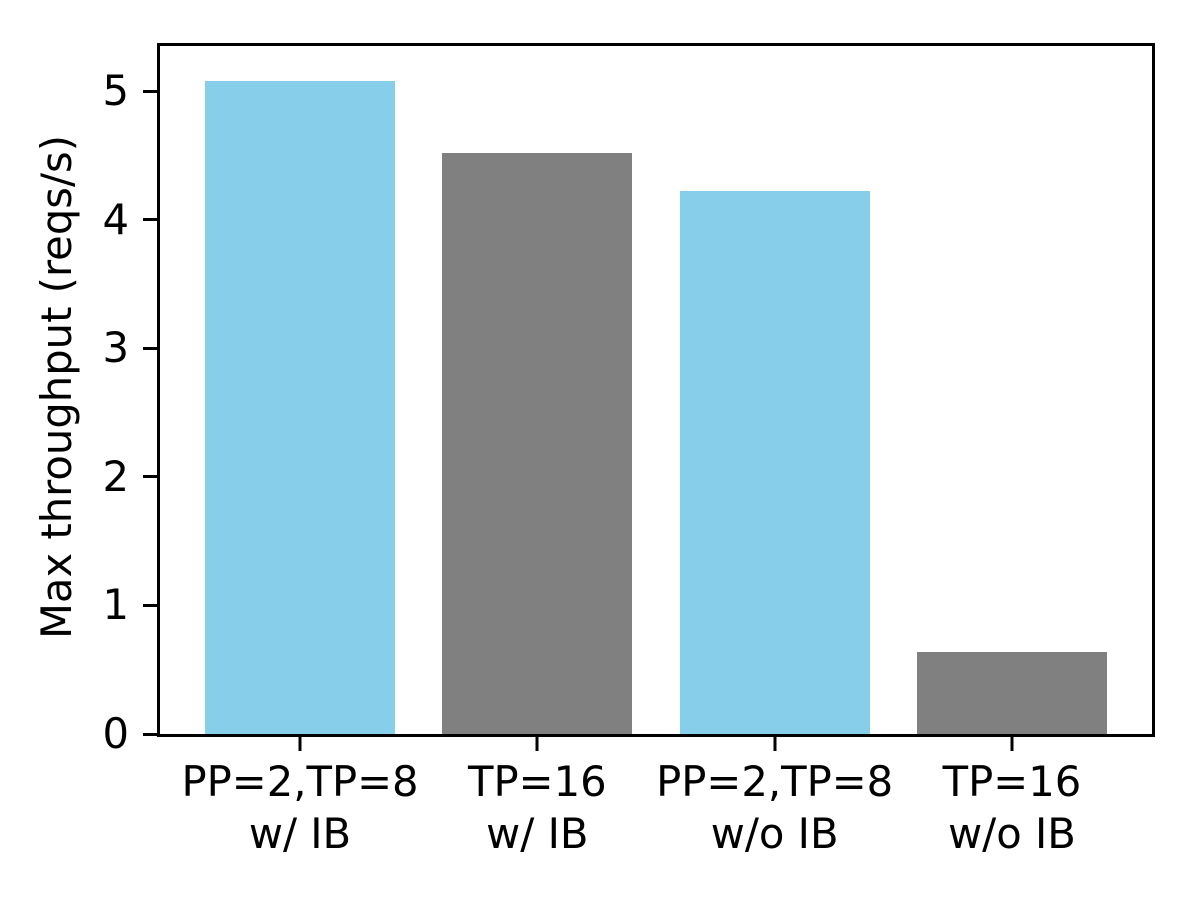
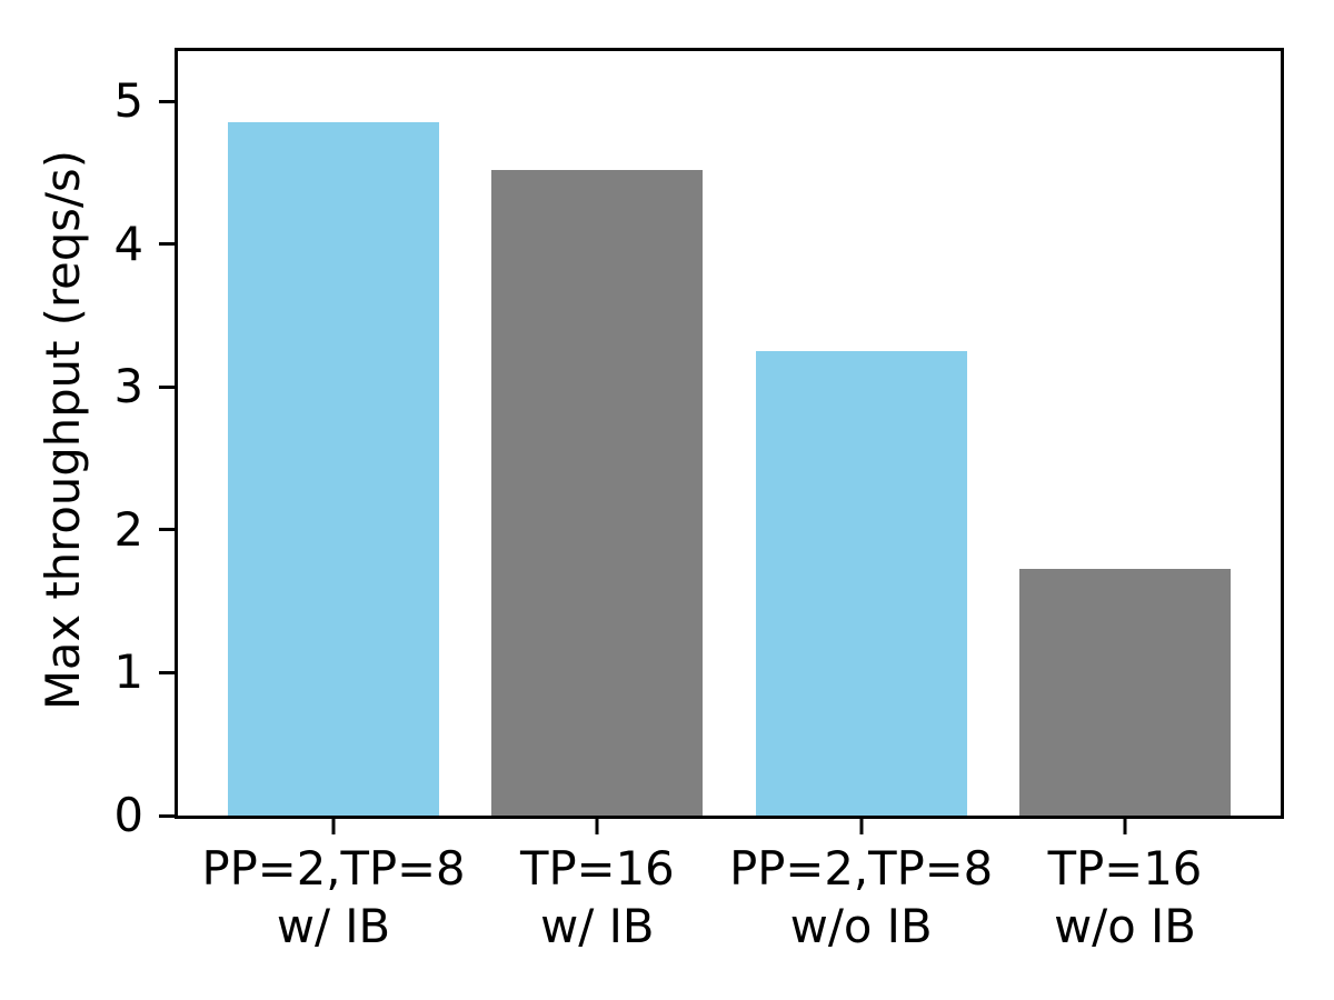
PP=2,TP=8 w/ IB: 5.08 -> 4.85
PP=2,TP=8 w/o IB: 4.22 -> 3.25
TP=16 w/o IB: 0.64 -> 1.73
